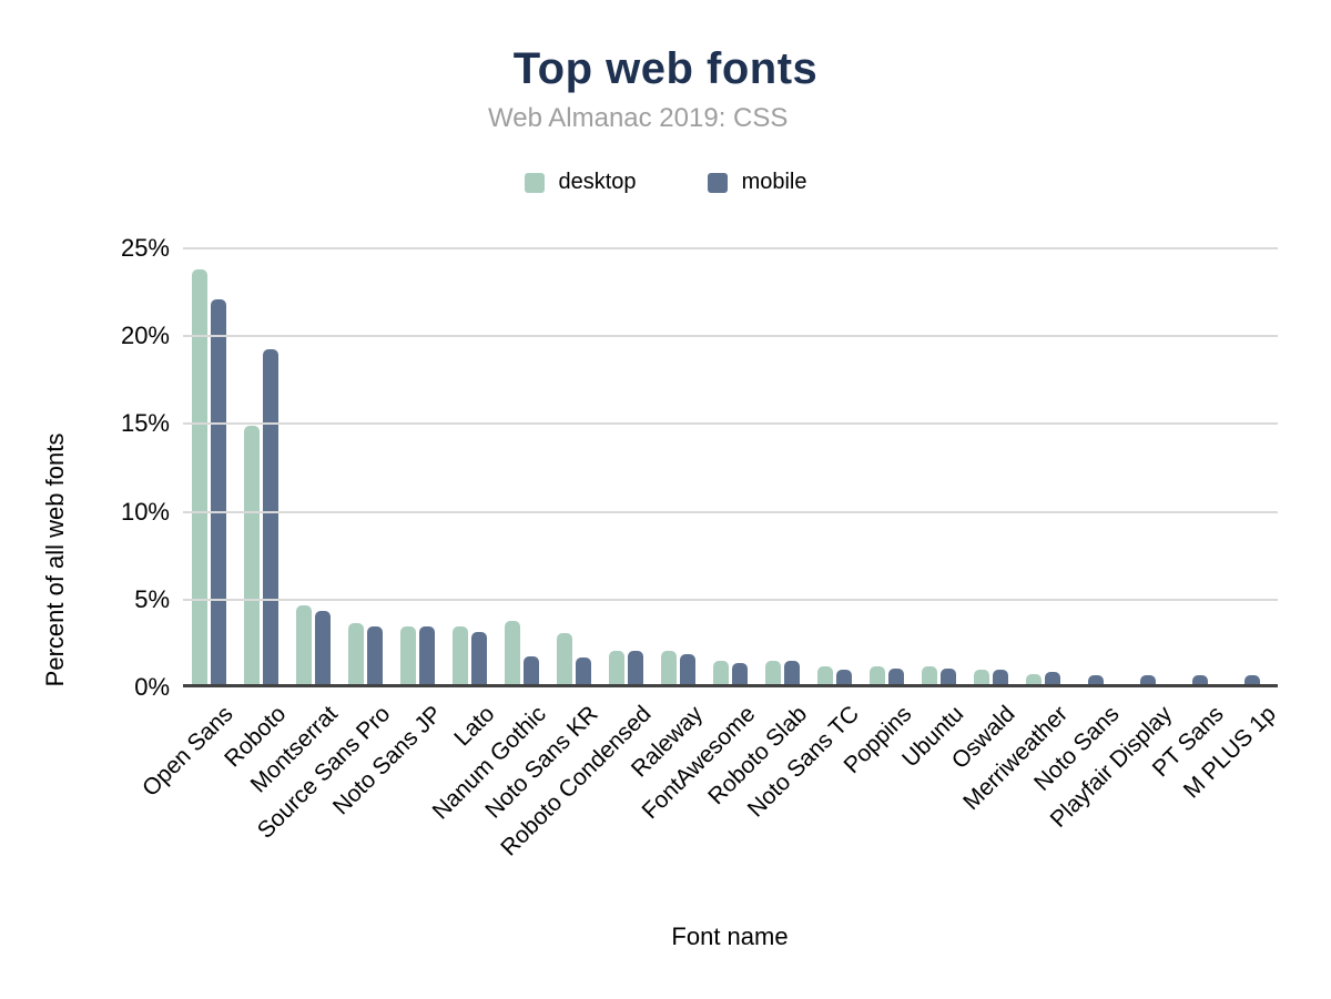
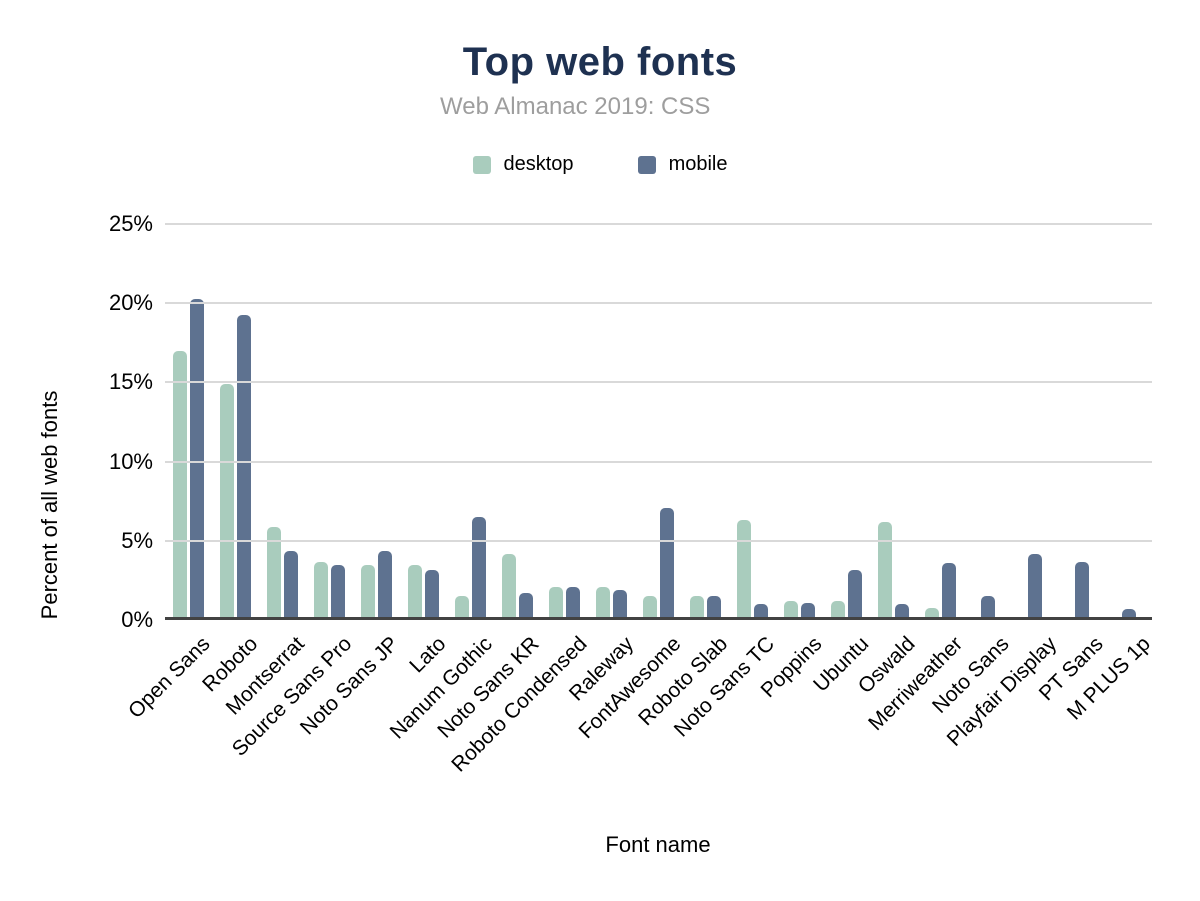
desktop/Open Sans: 23.6% -> 16.8%
mobile/Open Sans: 21.9% -> 20.1%
desktop/Montserrat: 4.5% -> 5.7%
mobile/Noto Sans JP: 3.3% -> 4.2%
desktop/Nanum Gothic: 3.6% -> 1.3%
mobile/Nanum Gothic: 1.6% -> 6.3%
desktop/Noto Sans KR: 2.9% -> 4.0%
mobile/FontAwesome: 1.2% -> 6.9%
desktop/Noto Sans TC: 1.0% -> 6.1%
mobile/Ubuntu: 0.9% -> 3.0%
desktop/Oswald: 0.8% -> 6.0%
mobile/Merriweather: 0.7% -> 3.4%
mobile/Noto Sans: 0.5% -> 1.3%
mobile/Playfair Display: 0.5% -> 4.0%
mobile/PT Sans: 0.5% -> 3.5%
